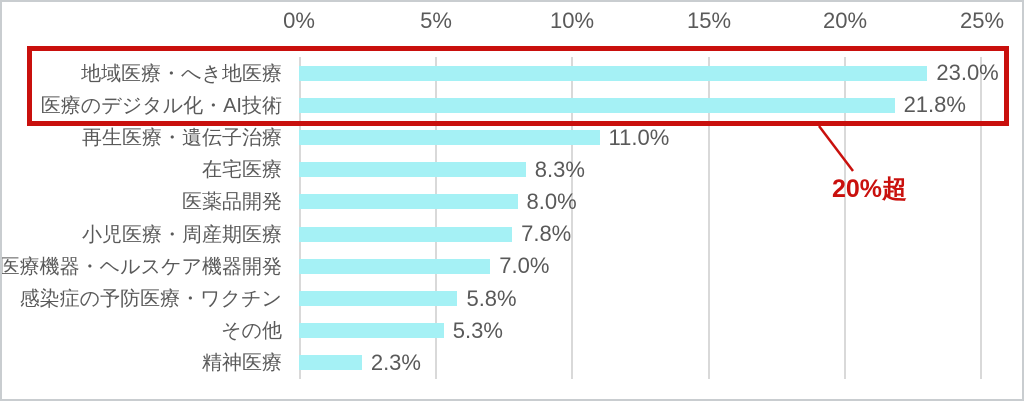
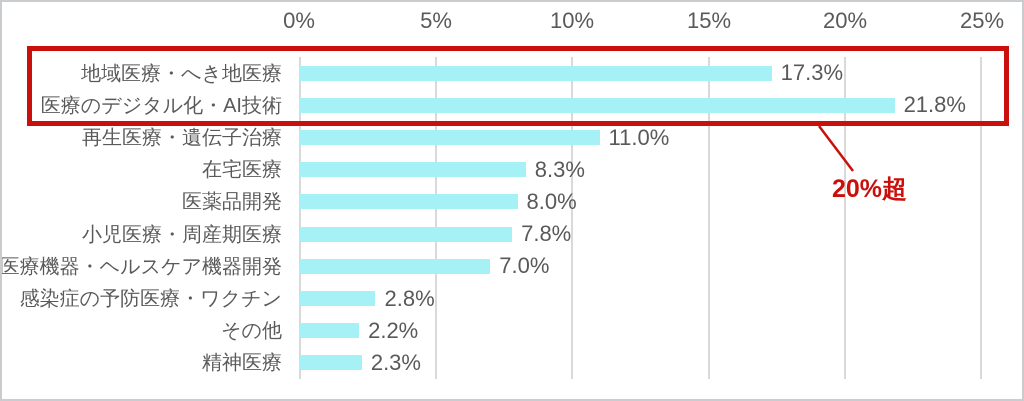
地域医療・へき地医療: 23.0% -> 17.3%
感染症の予防医療・ワクチン: 5.8% -> 2.8%
その他: 5.3% -> 2.2%
